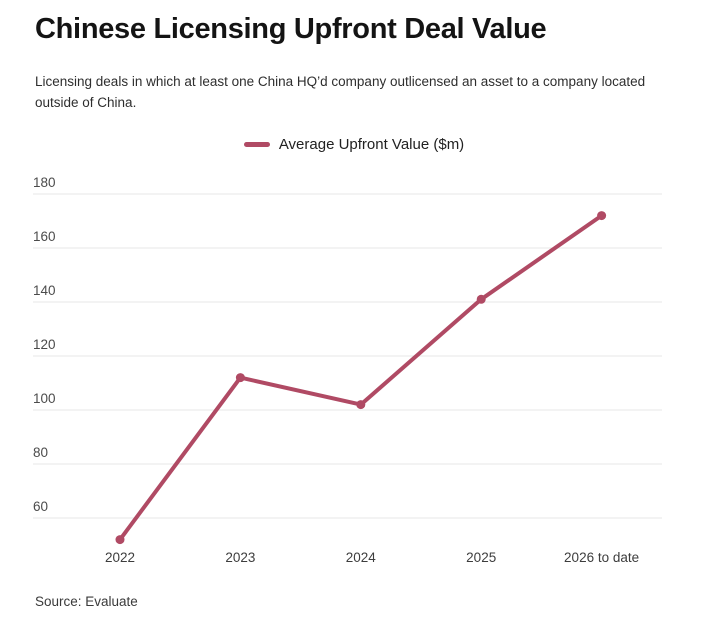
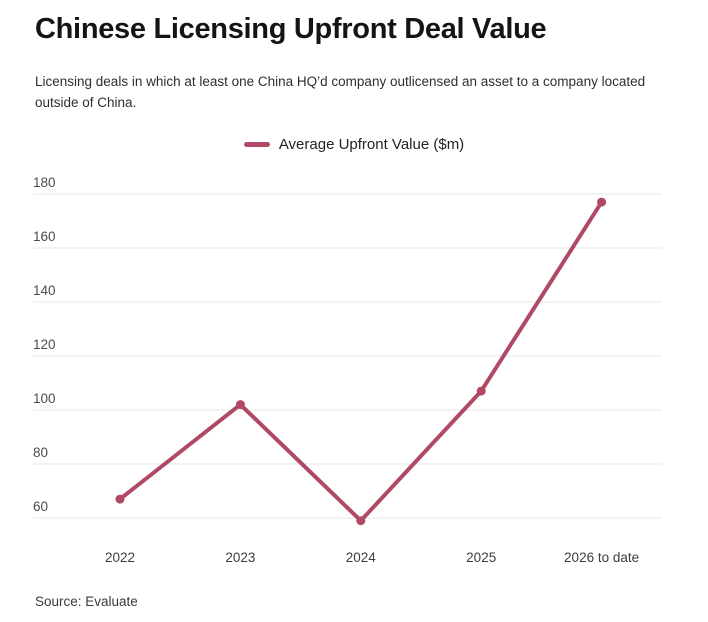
2022: 52 -> 67
2023: 112 -> 102
2024: 102 -> 59
2025: 141 -> 107
2026 to date: 172 -> 177
